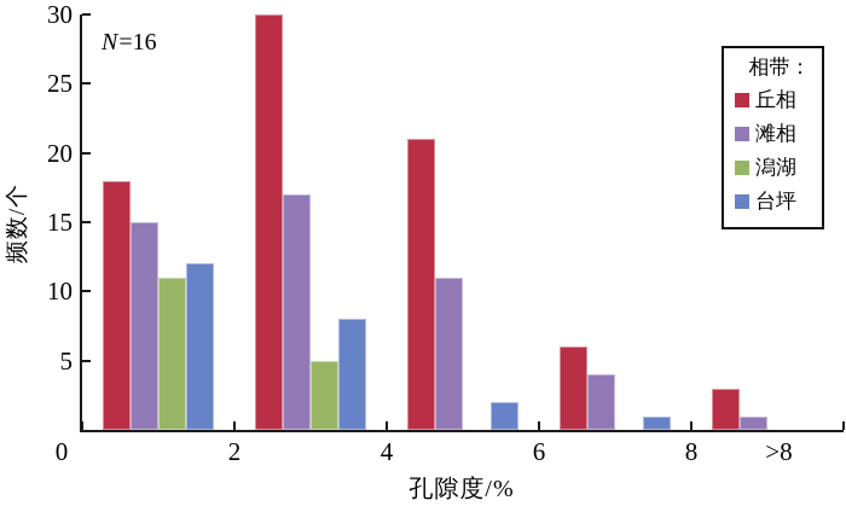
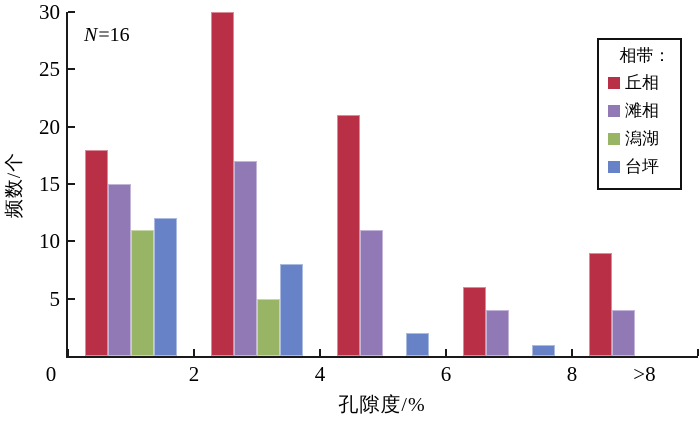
丘相/>8: 3 -> 9
滩相/>8: 1 -> 4
